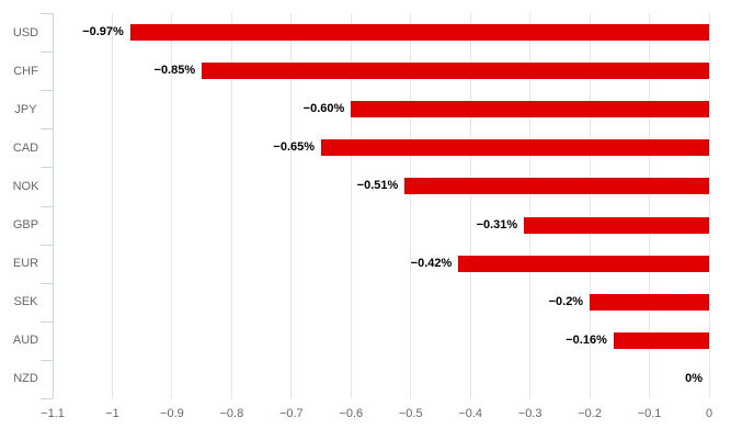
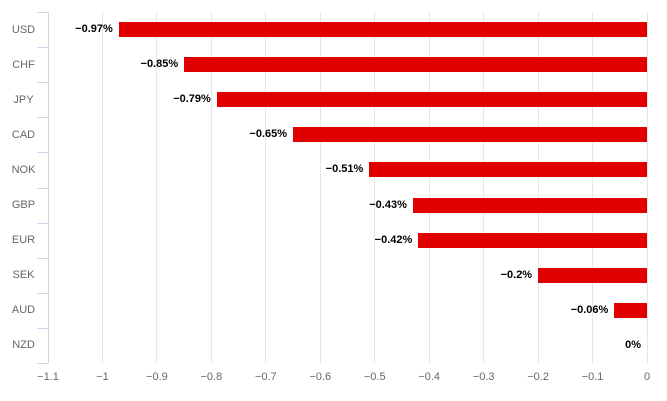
JPY: −0.60% -> −0.79%
GBP: −0.31% -> −0.43%
AUD: −0.16% -> −0.06%
